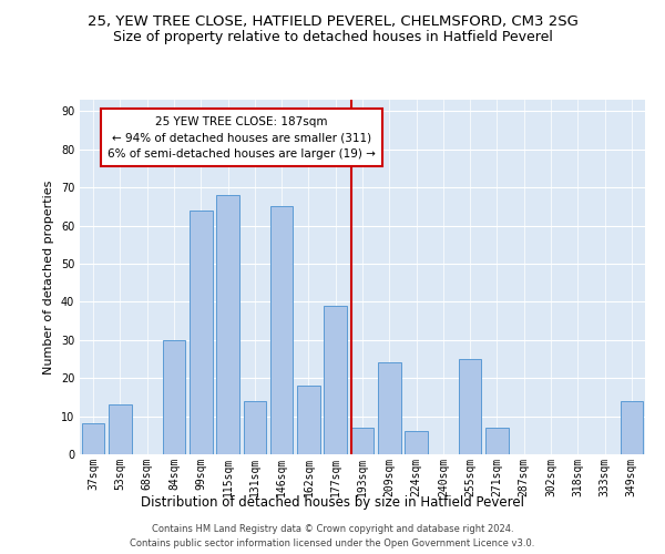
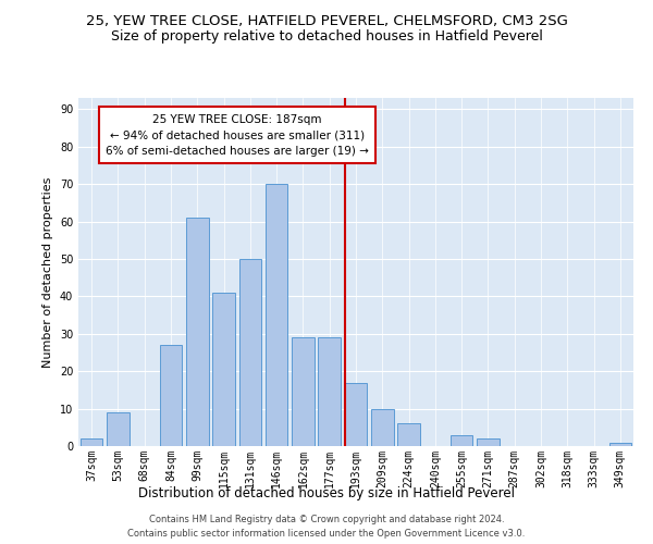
37sqm: 8 -> 2
53sqm: 13 -> 9
84sqm: 30 -> 27
99sqm: 64 -> 61
115sqm: 68 -> 41
131sqm: 14 -> 50
146sqm: 65 -> 70
162sqm: 18 -> 29
177sqm: 39 -> 29
193sqm: 7 -> 17
209sqm: 24 -> 10
255sqm: 25 -> 3
271sqm: 7 -> 2
349sqm: 14 -> 1
